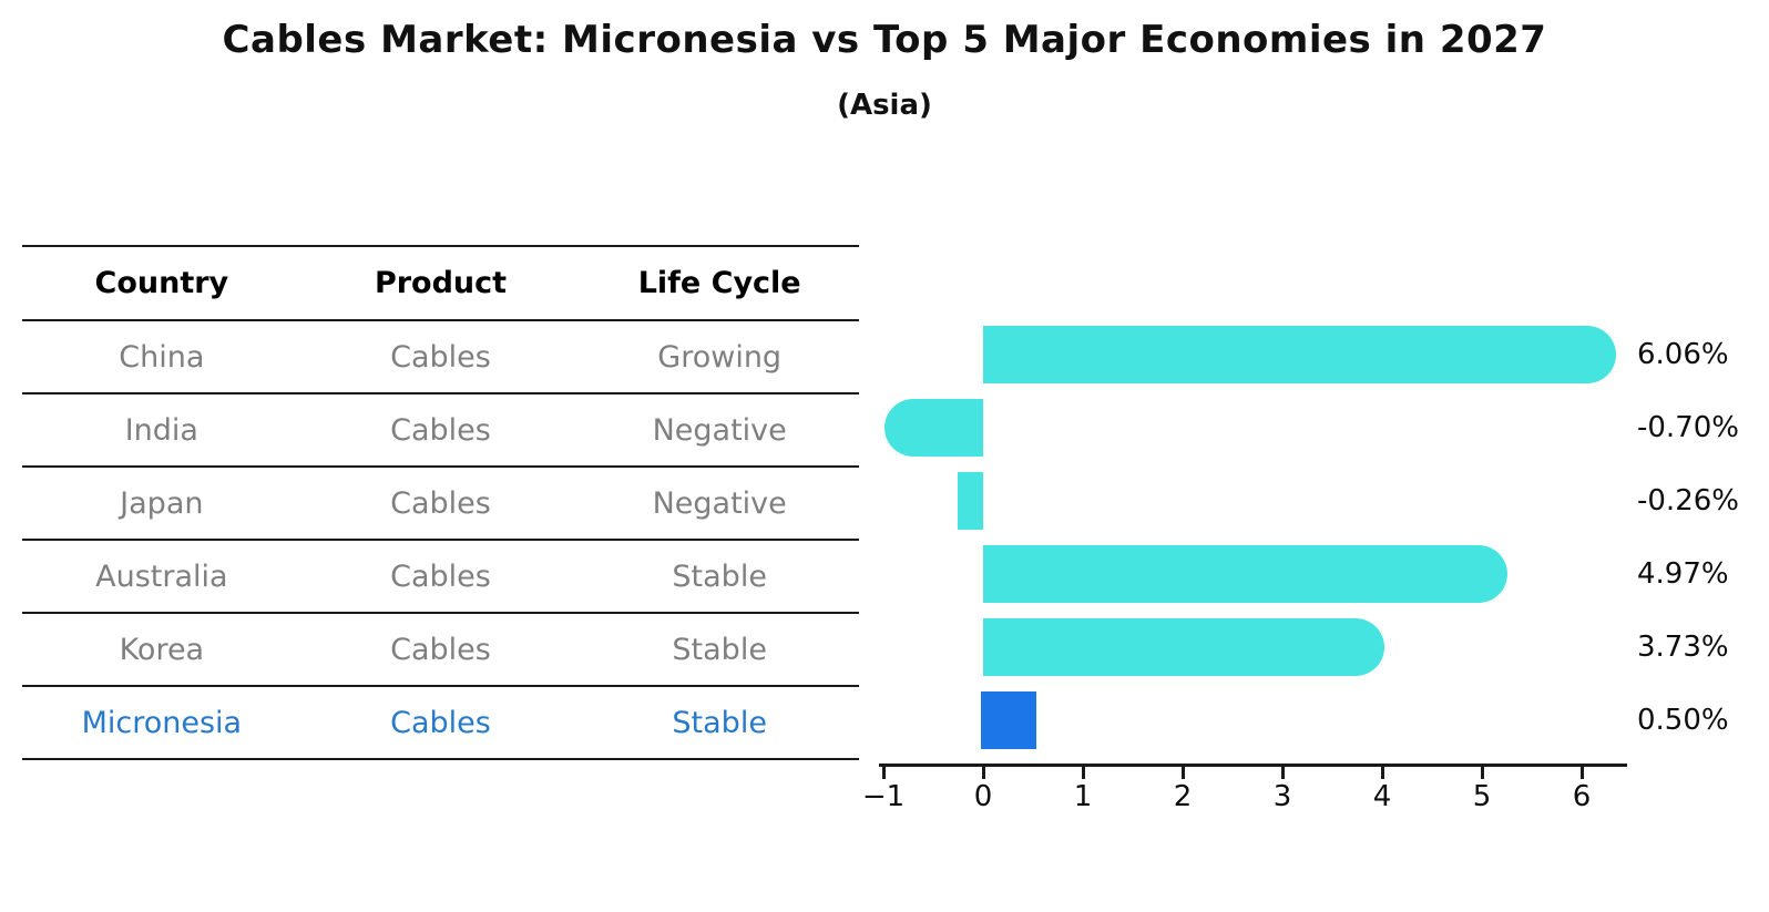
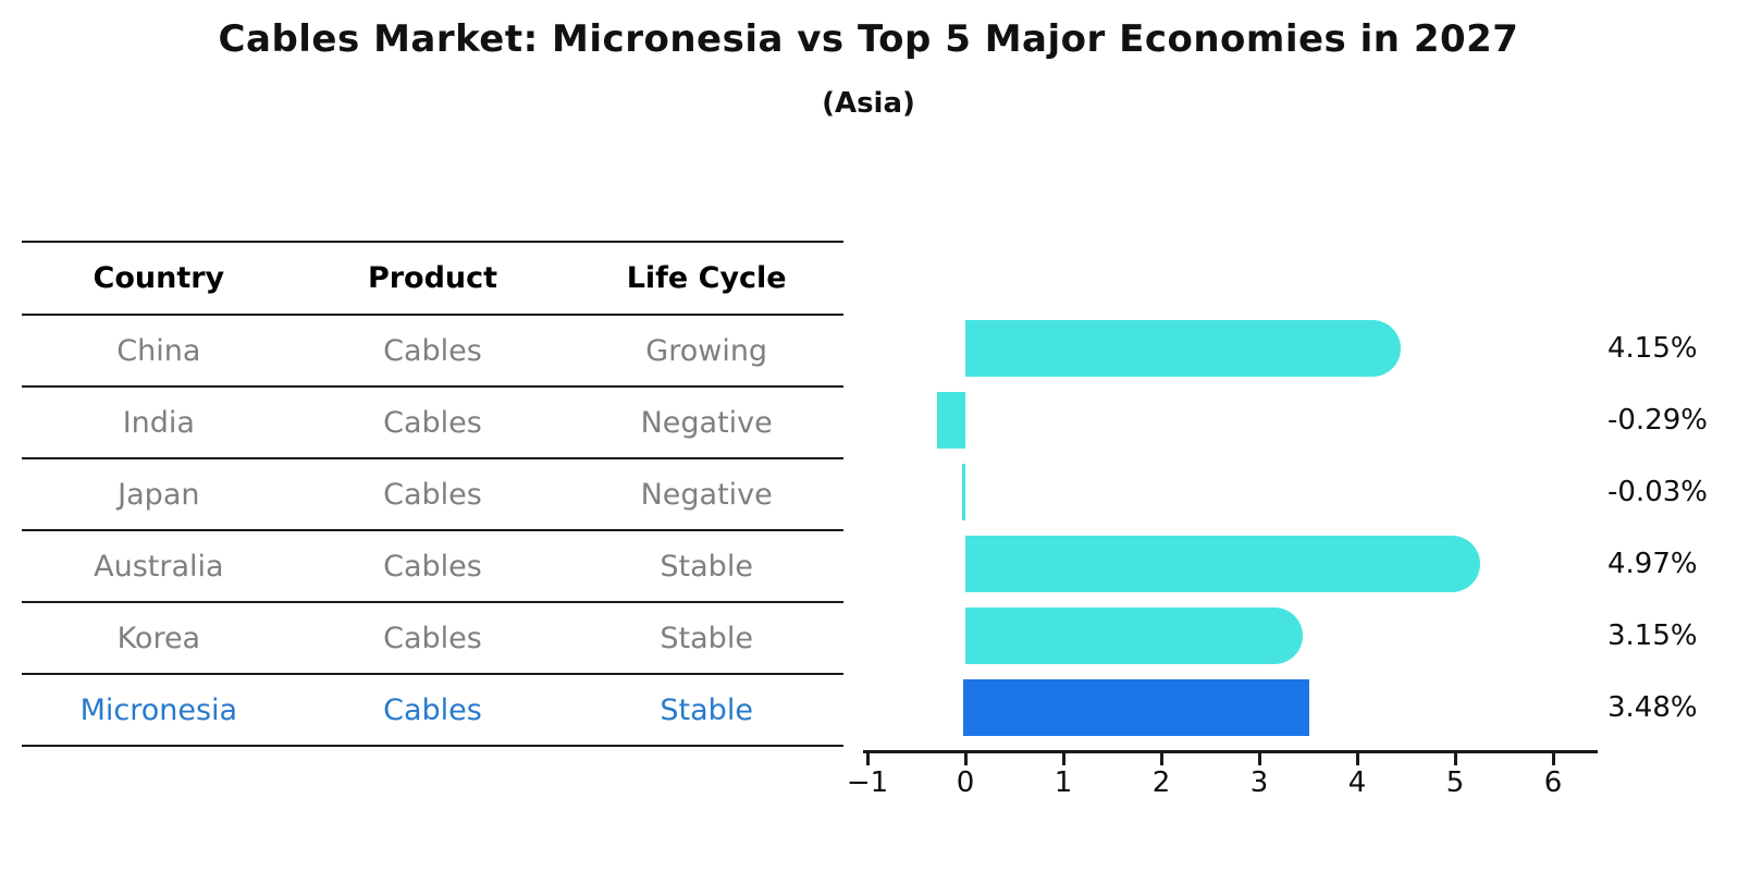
China: 6.06% -> 4.15%
India: -0.70% -> -0.29%
Japan: -0.26% -> -0.03%
Korea: 3.73% -> 3.15%
Micronesia: 0.50% -> 3.48%
